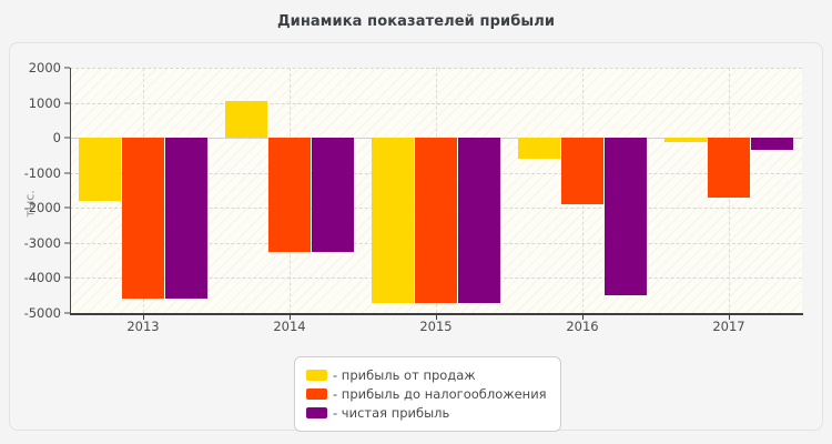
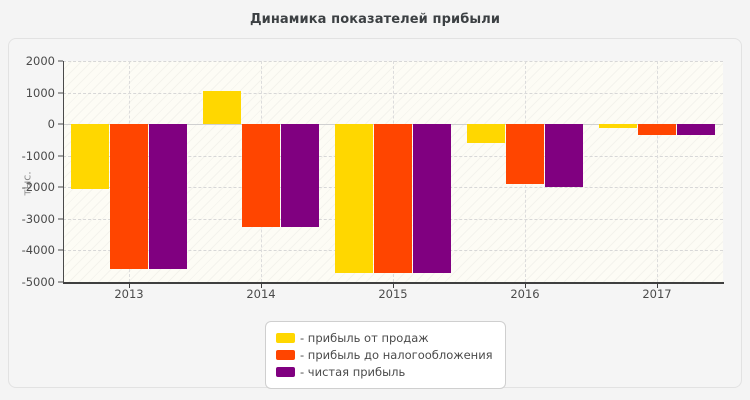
- прибыль от продаж/2013: -1800 -> -2000
- чистая прибыль/2016: -4500 -> -2000
- прибыль до налогообложения/2017: -1700 -> -300
